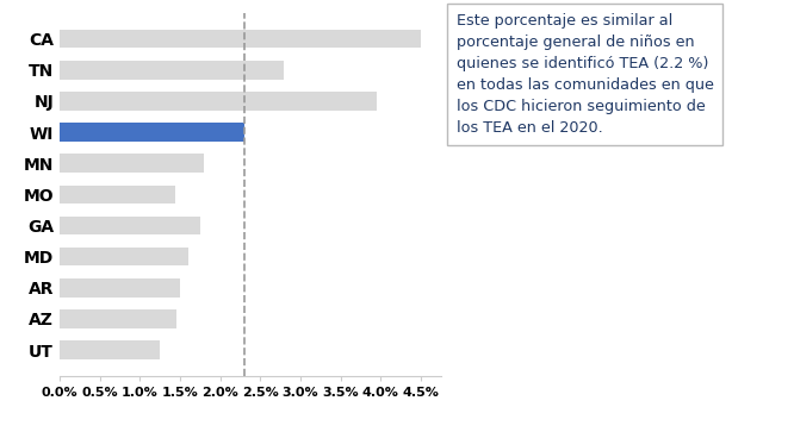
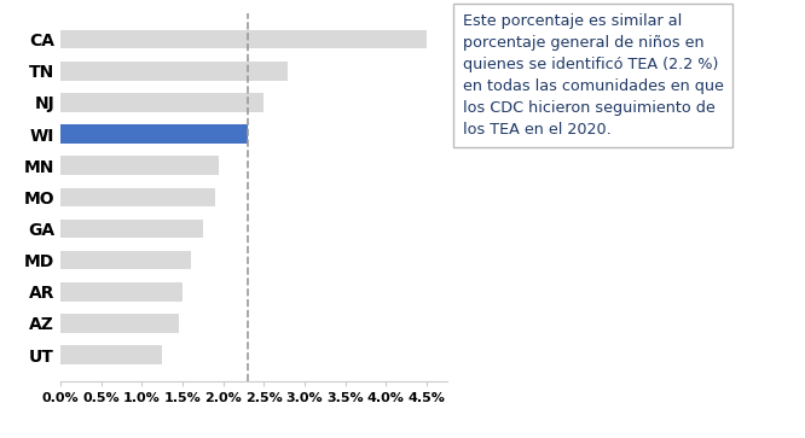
NJ: 3.96% -> 2.50%
MN: 1.80% -> 1.95%
MO: 1.44% -> 1.90%
